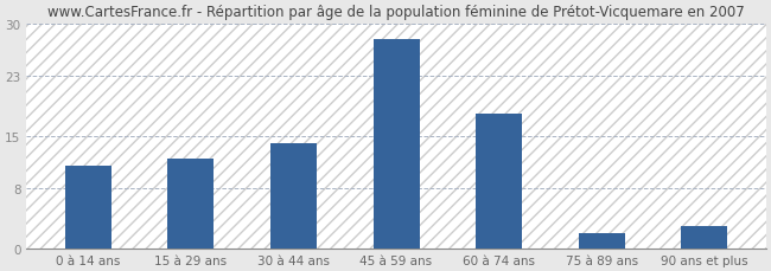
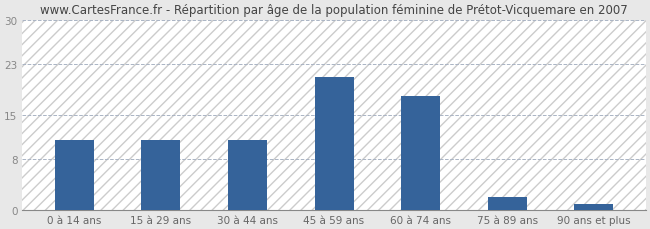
15 à 29 ans: 12 -> 11
30 à 44 ans: 14 -> 11
45 à 59 ans: 28 -> 21
90 ans et plus: 3 -> 1
